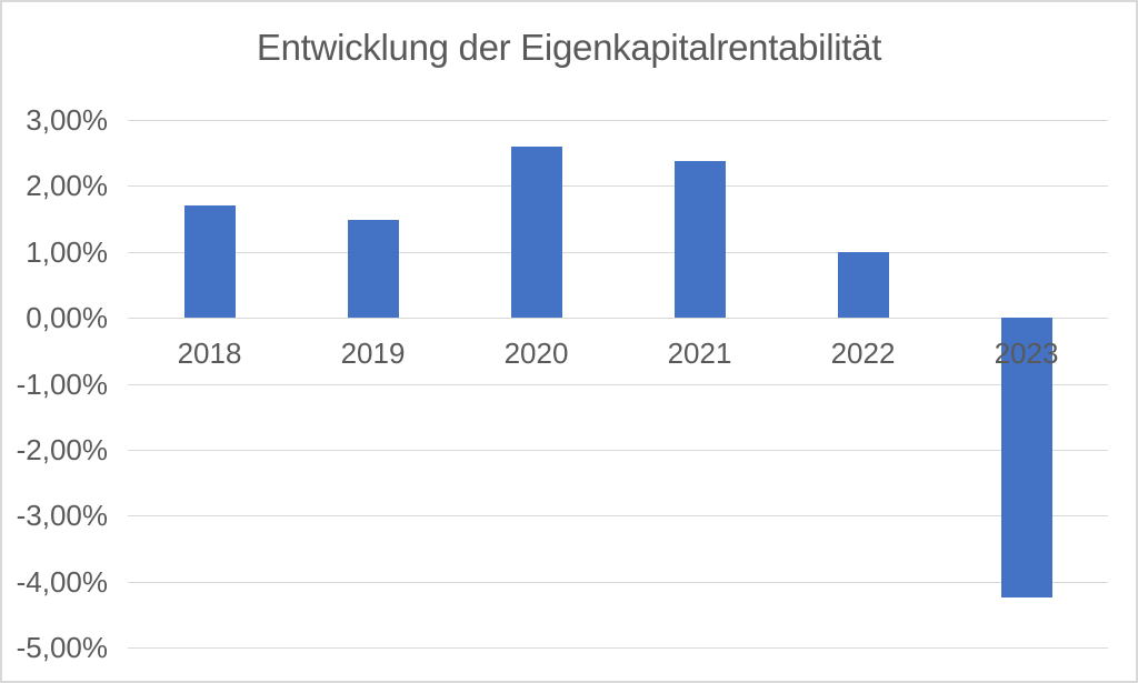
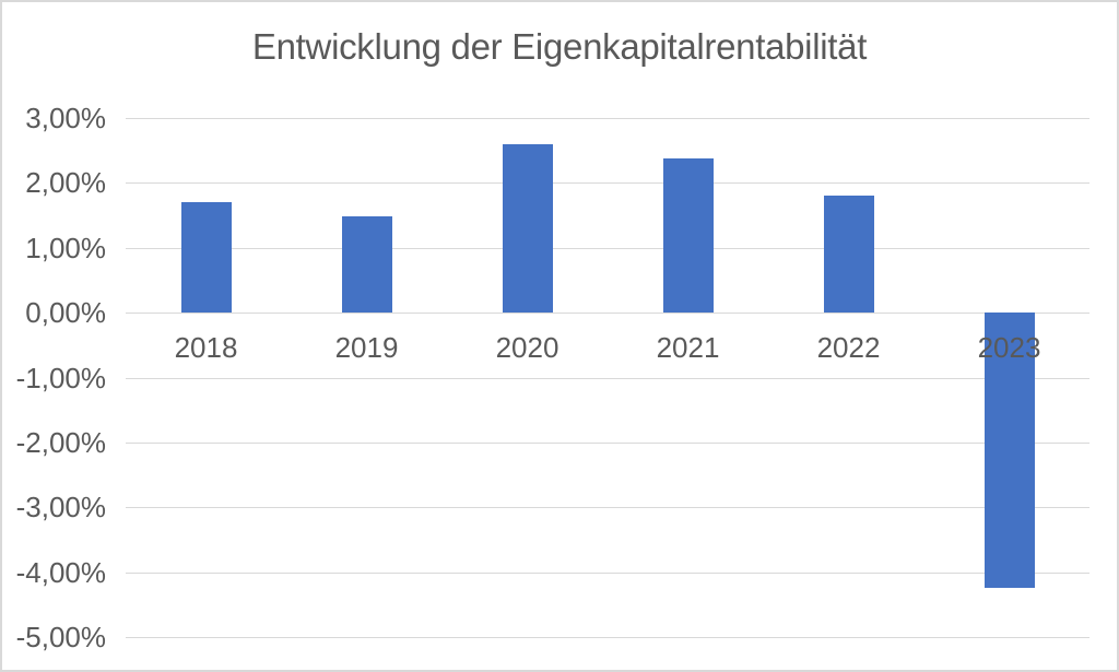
2022: 1,0% -> 1,8%
